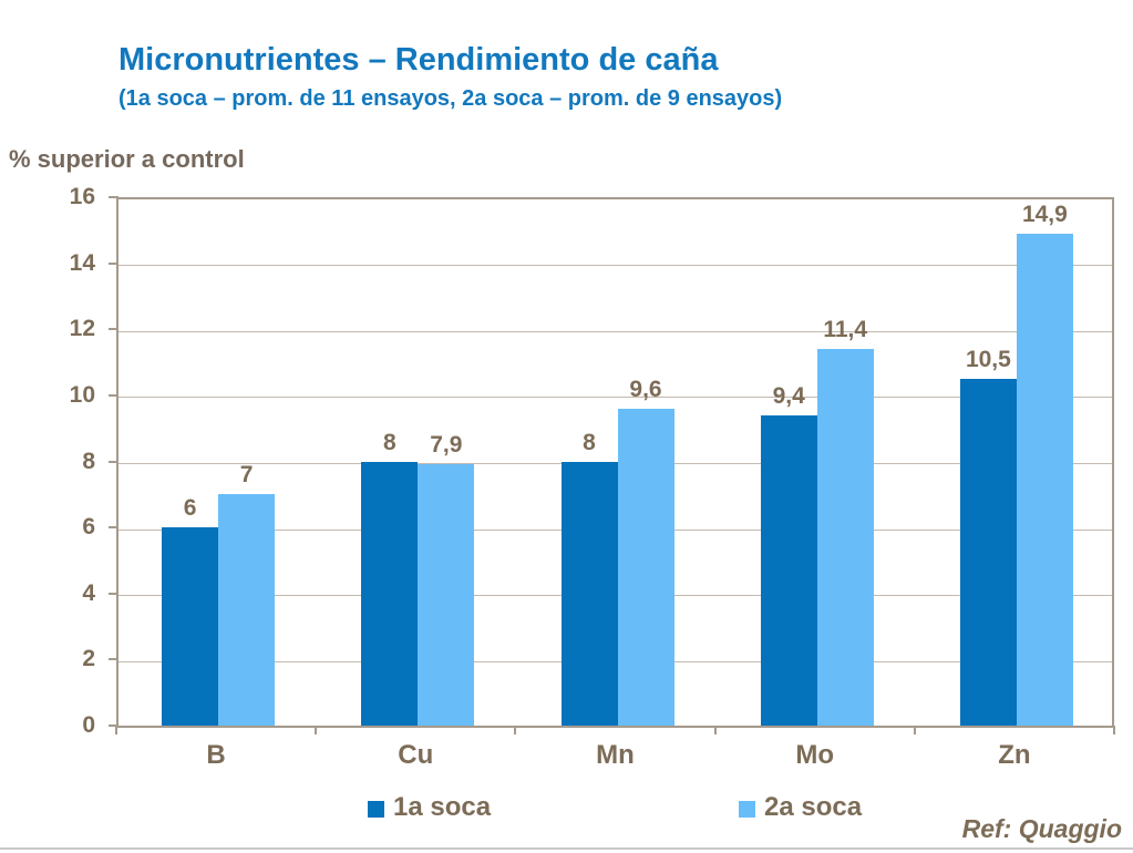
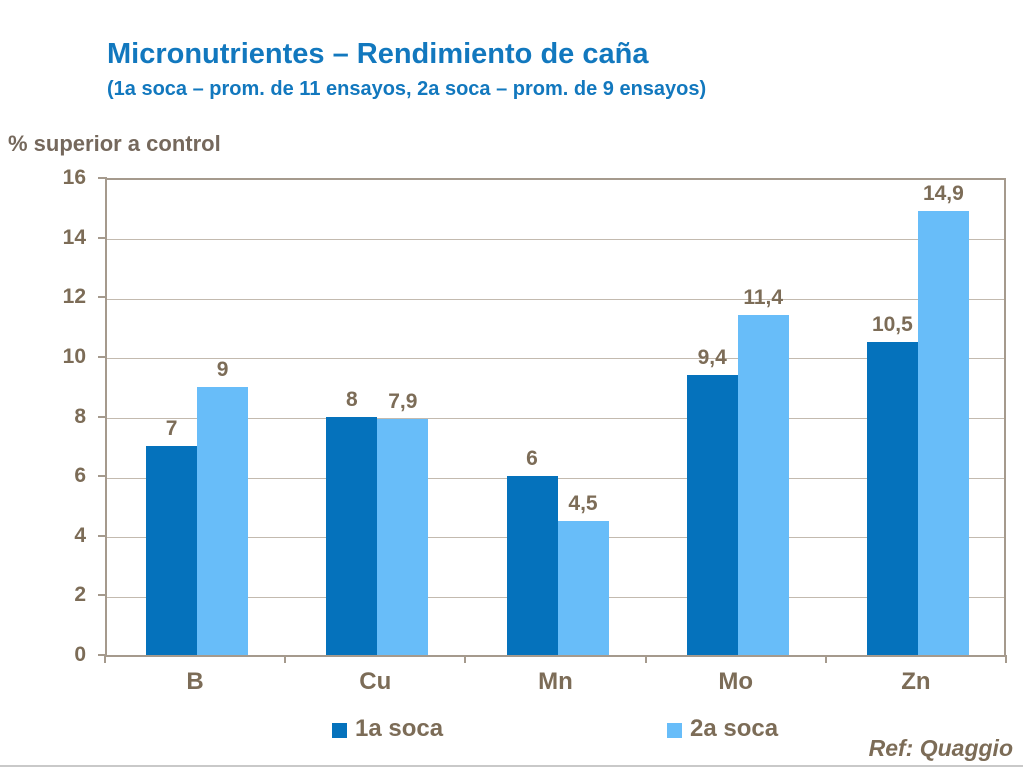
1a soca/B: 6 -> 7
2a soca/B: 7 -> 9
1a soca/Mn: 8 -> 6
2a soca/Mn: 9,6 -> 4,5
